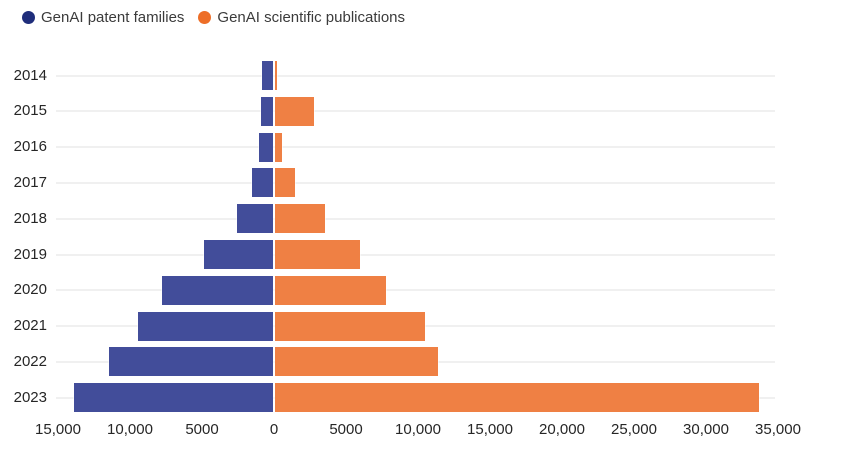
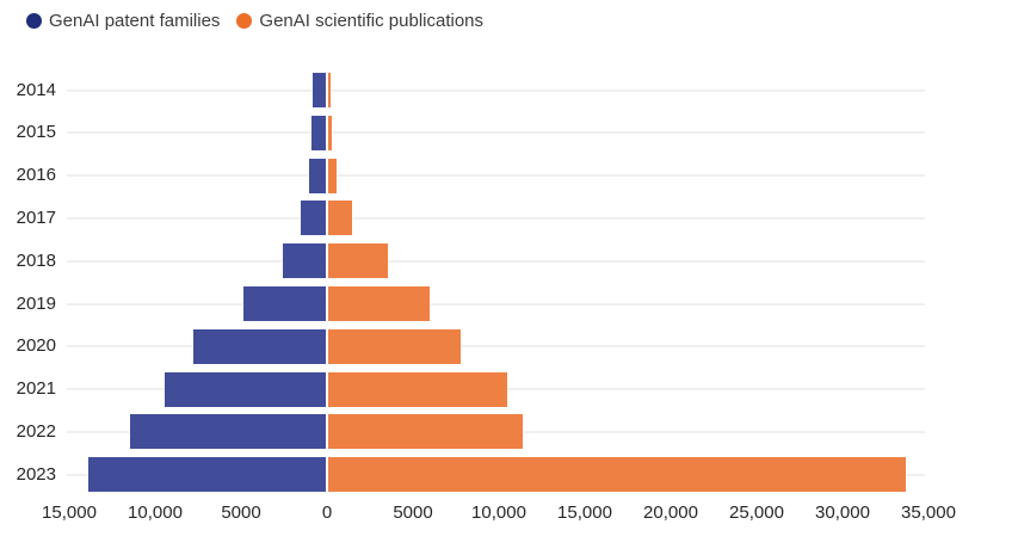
GenAI scientific publications/2015: 2700 -> 200
